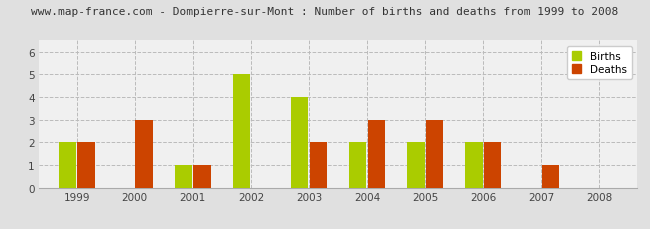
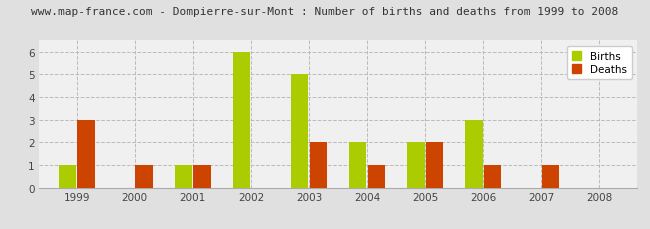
Births/1999: 2 -> 1
Deaths/1999: 2 -> 3
Deaths/2000: 3 -> 1
Births/2002: 5 -> 6
Births/2003: 4 -> 5
Deaths/2004: 3 -> 1
Deaths/2005: 3 -> 2
Births/2006: 2 -> 3
Deaths/2006: 2 -> 1
